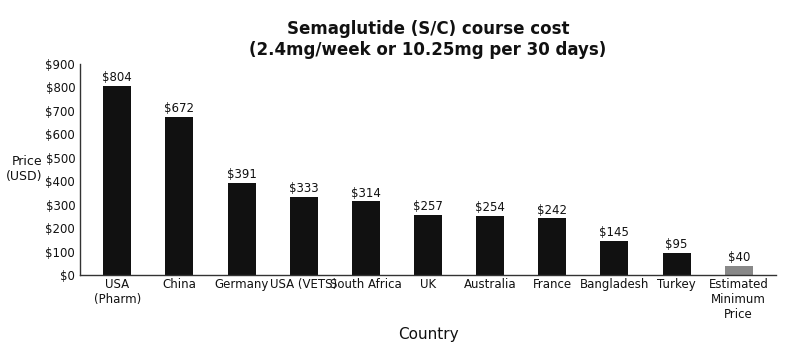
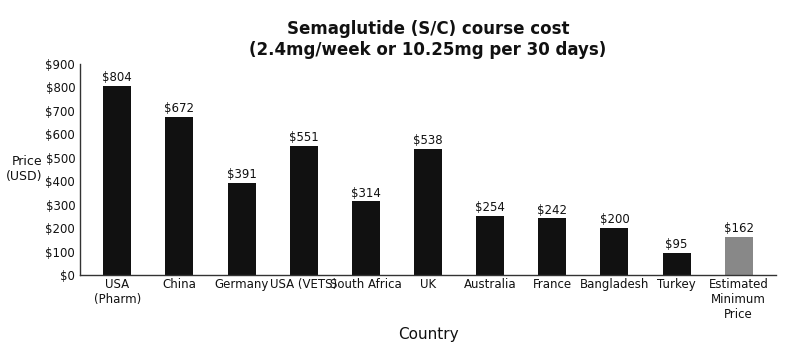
USA (VETS): $333 -> $551
UK: $257 -> $538
Bangladesh: $145 -> $200
Estimated Minimum Price: $40 -> $162
